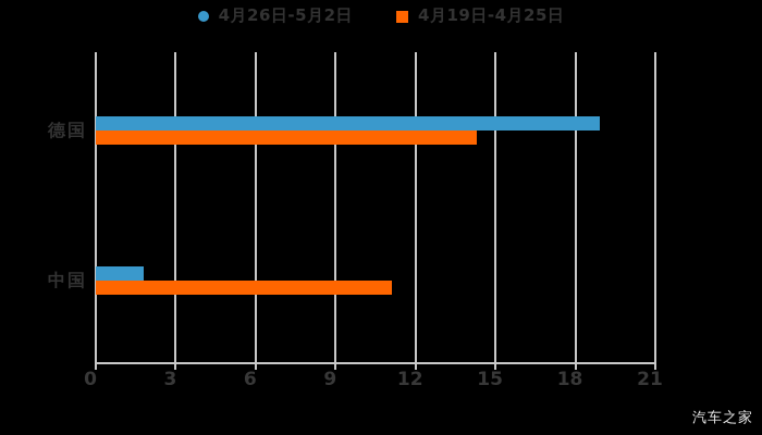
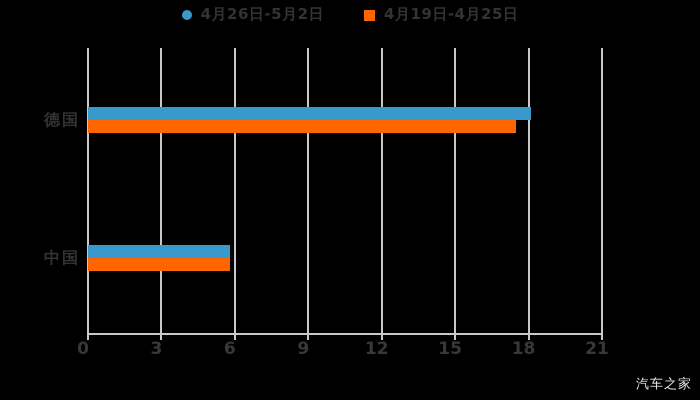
4月26日-5月2日/德国: 18.9 -> 18.1
4月19日-4月25日/德国: 14.3 -> 17.5
4月26日-5月2日/中国: 1.8 -> 5.8
4月19日-4月25日/中国: 11.1 -> 5.8
